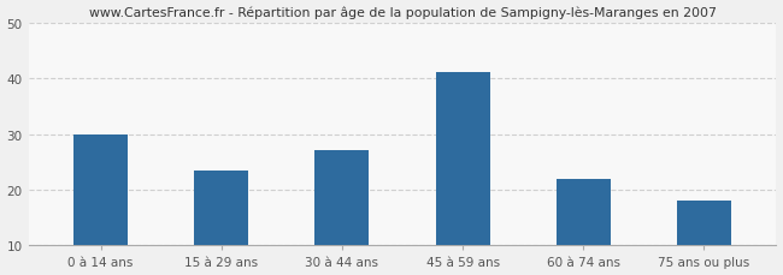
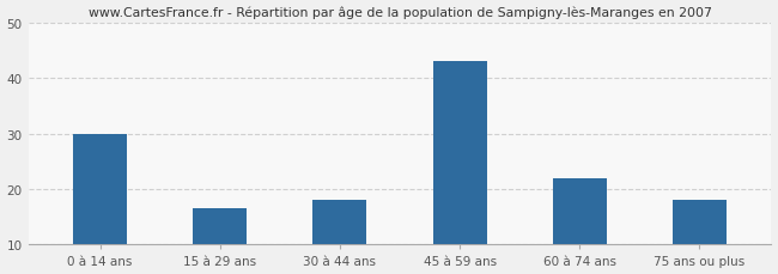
15 à 29 ans: 23.5 -> 16.5
30 à 44 ans: 27.0 -> 18.0
45 à 59 ans: 41.0 -> 43.0
